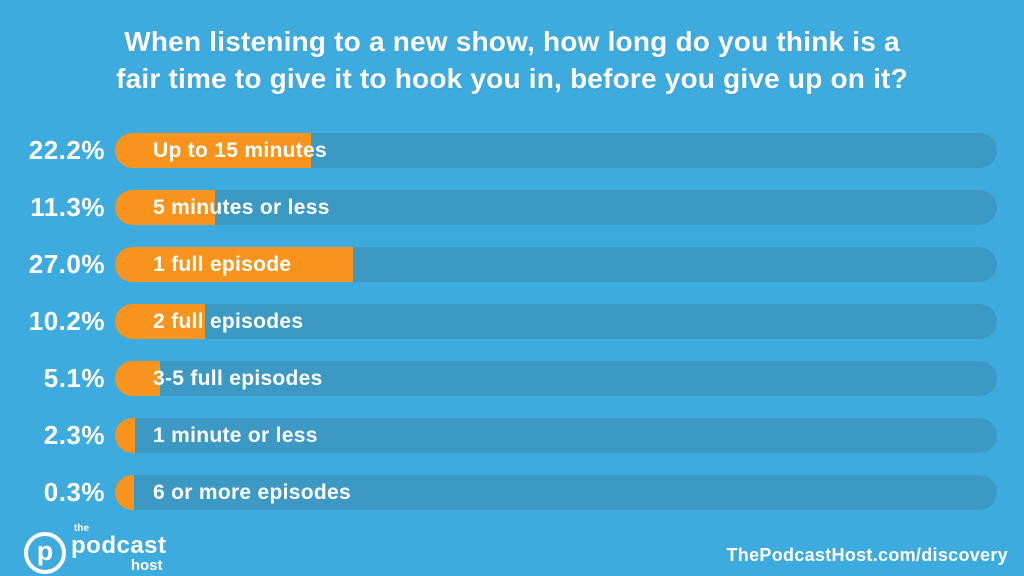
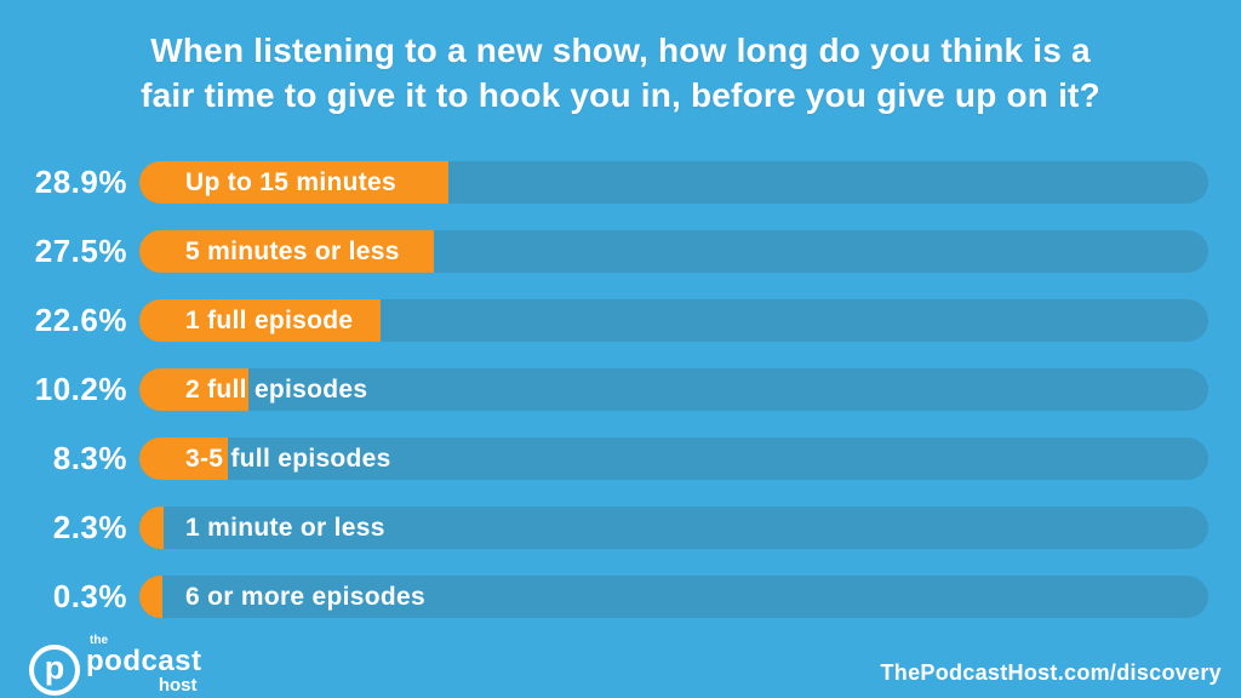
Up to 15 minutes: 22.2% -> 28.9%
5 minutes or less: 11.3% -> 27.5%
1 full episode: 27.0% -> 22.6%
3-5 full episodes: 5.1% -> 8.3%
